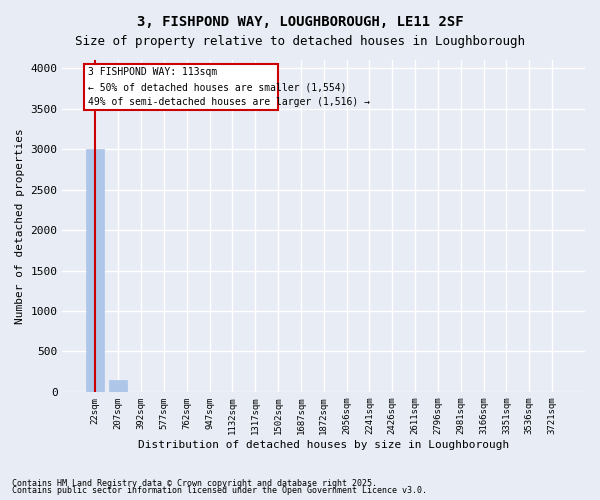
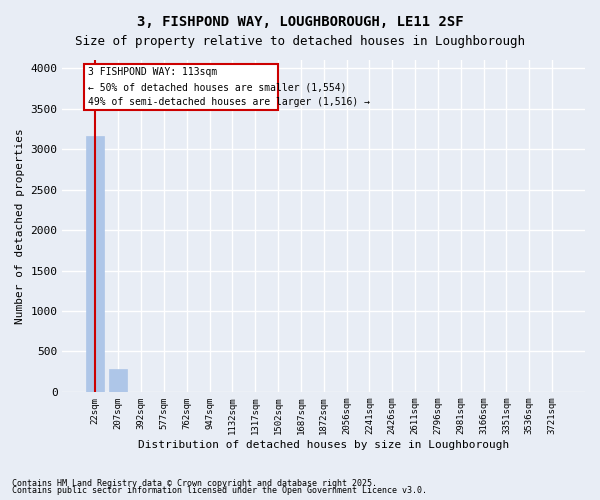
22sqm: 3000 -> 3160
207sqm: 150 -> 280
